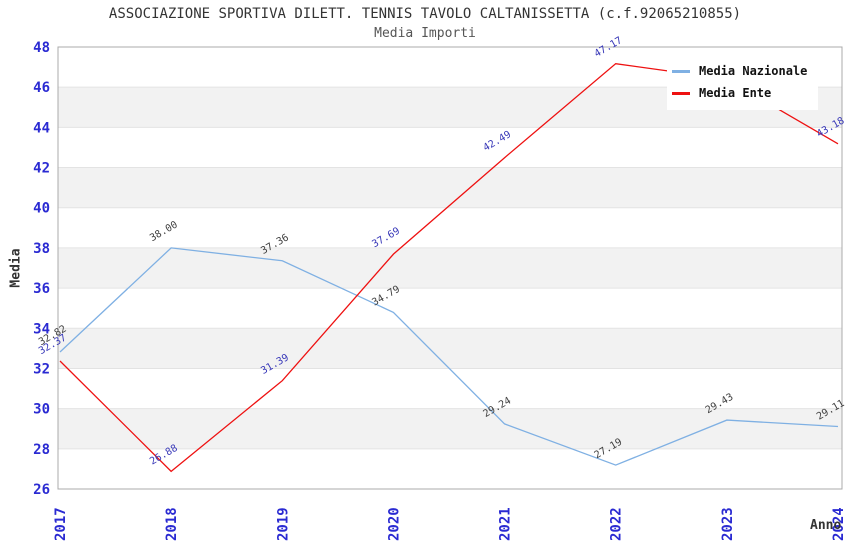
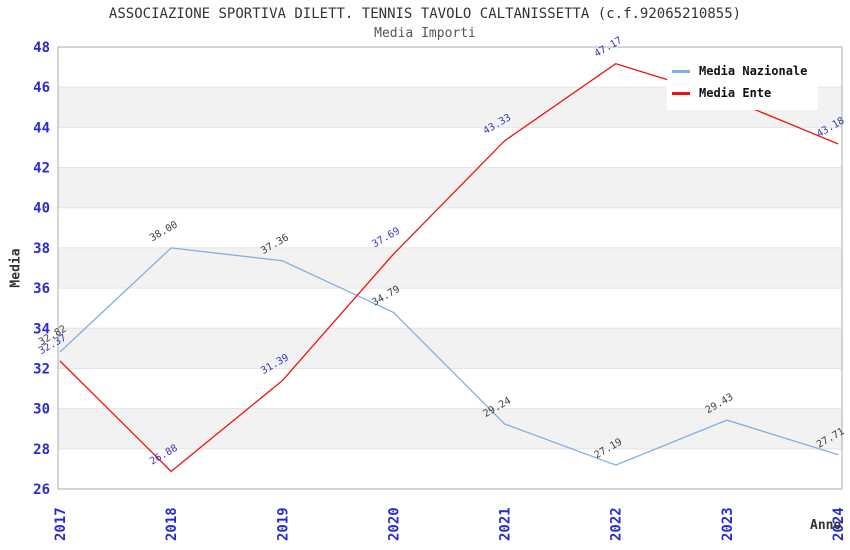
Media Ente/2021: 42.49 -> 43.33
Media Ente/2023: 46.4 -> 45.5
Media Nazionale/2024: 29.11 -> 27.71
